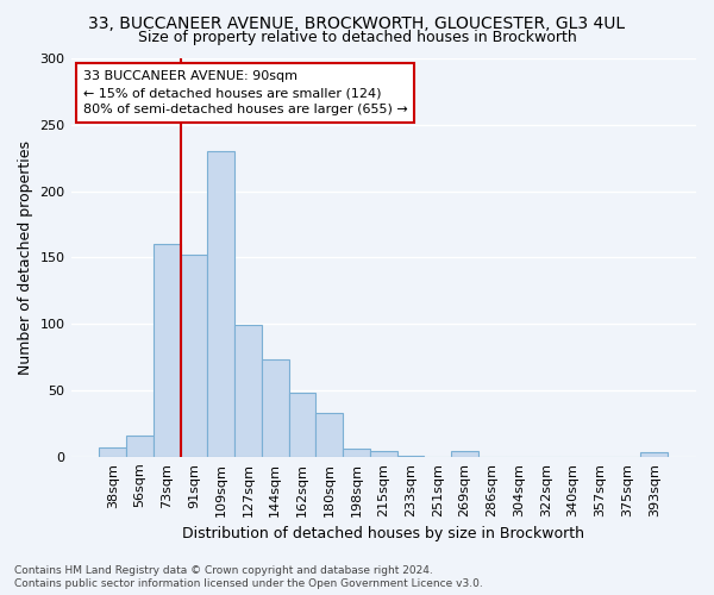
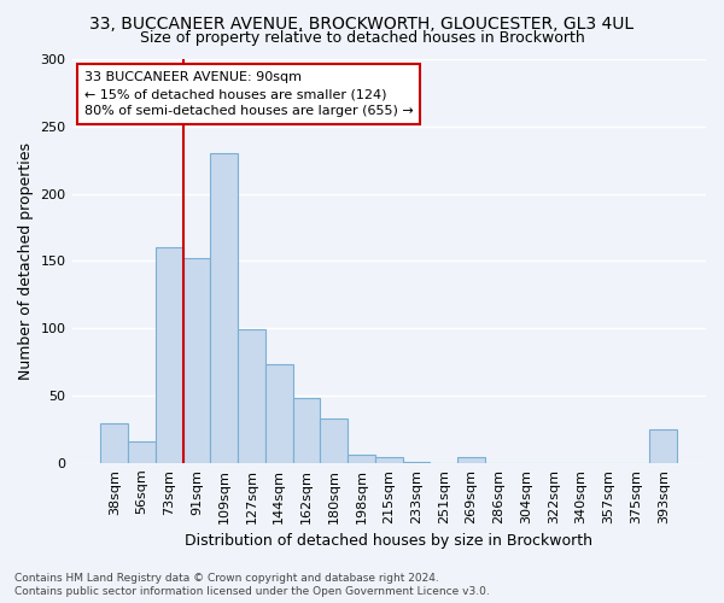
38sqm: 7 -> 29
393sqm: 3 -> 25
